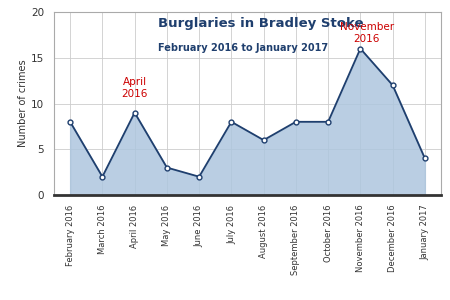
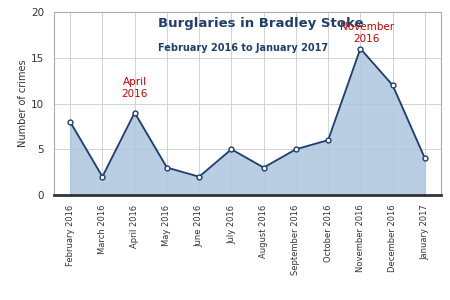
July 2016: 8 -> 5
August 2016: 6 -> 3
September 2016: 8 -> 5
October 2016: 8 -> 6
